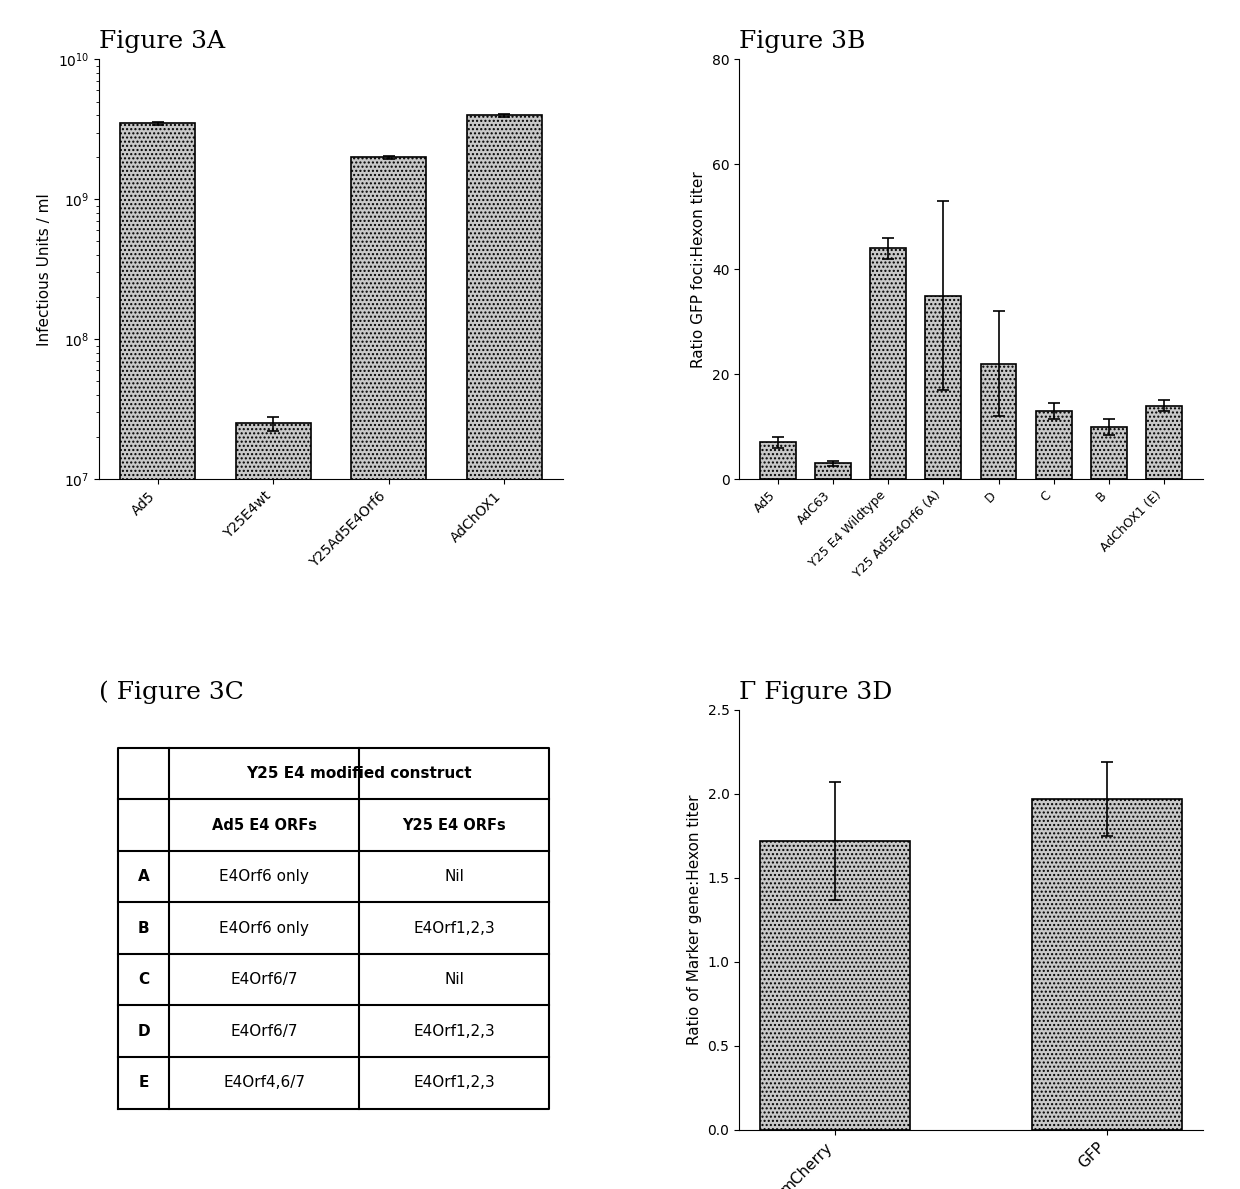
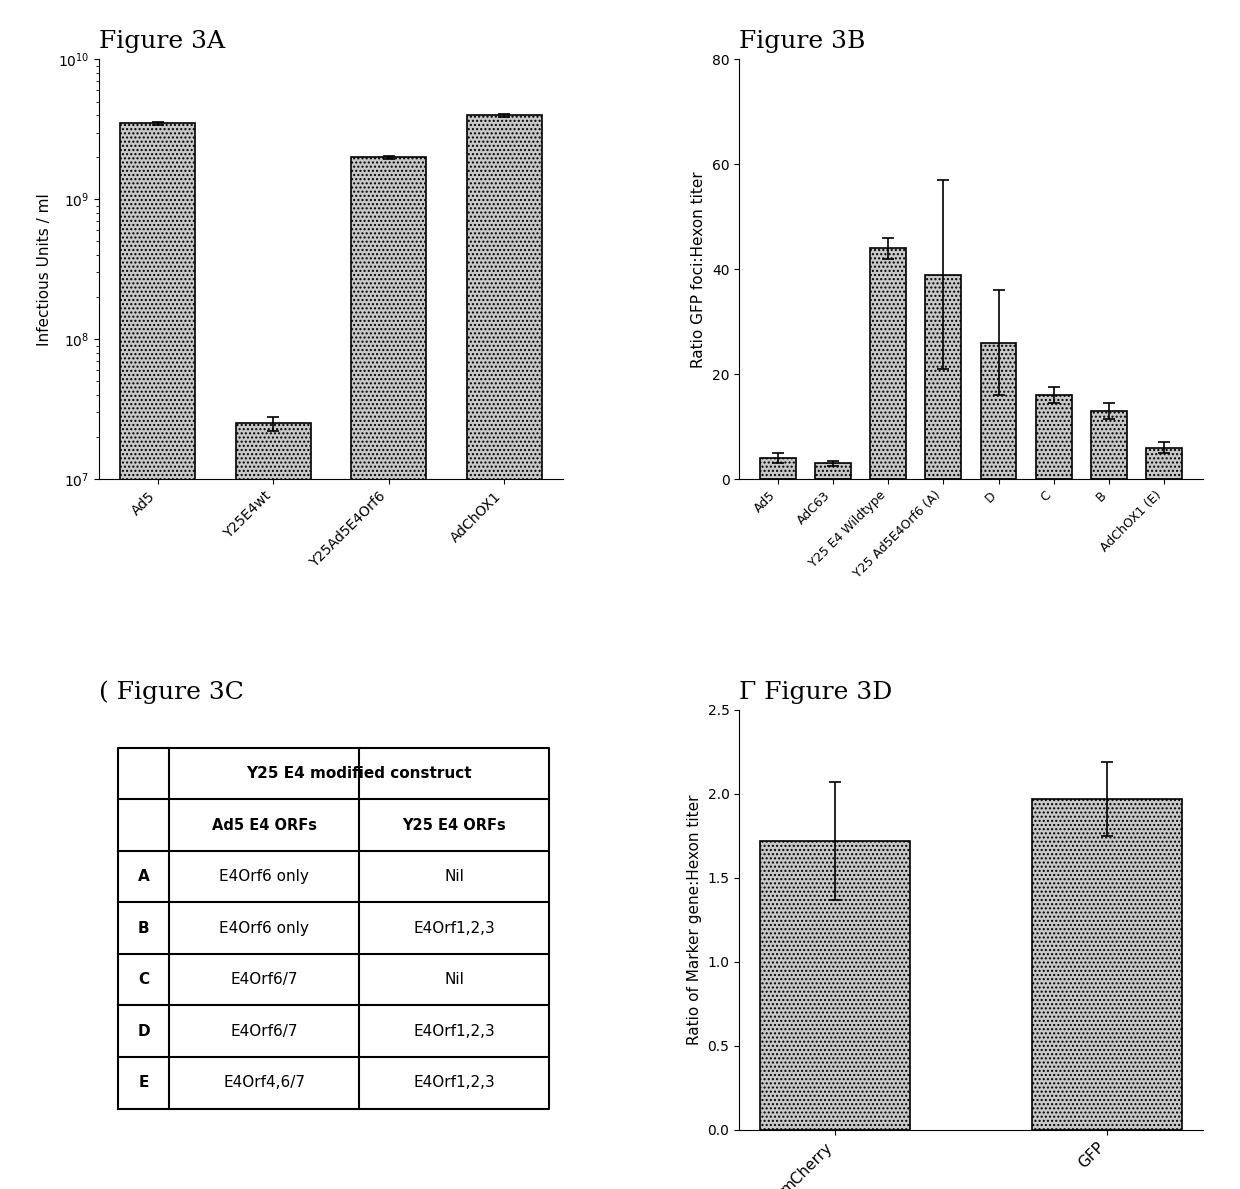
Figure 3B/Ad5: 7 -> 4
Figure 3B/Y25 Ad5E4Orf6 (A): 35 -> 39
Figure 3B/D: 22 -> 26
Figure 3B/C: 13 -> 16
Figure 3B/B: 10 -> 13
Figure 3B/AdChOX1 (E): 14 -> 6
